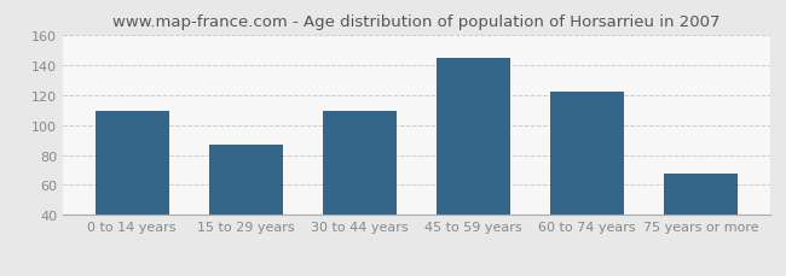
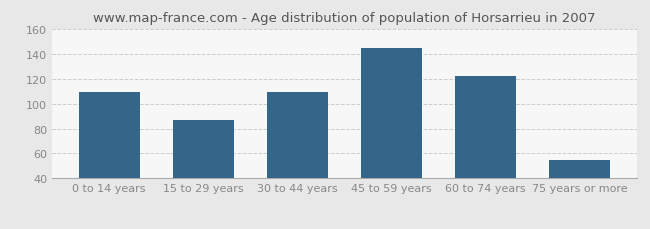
75 years or more: 68 -> 55
